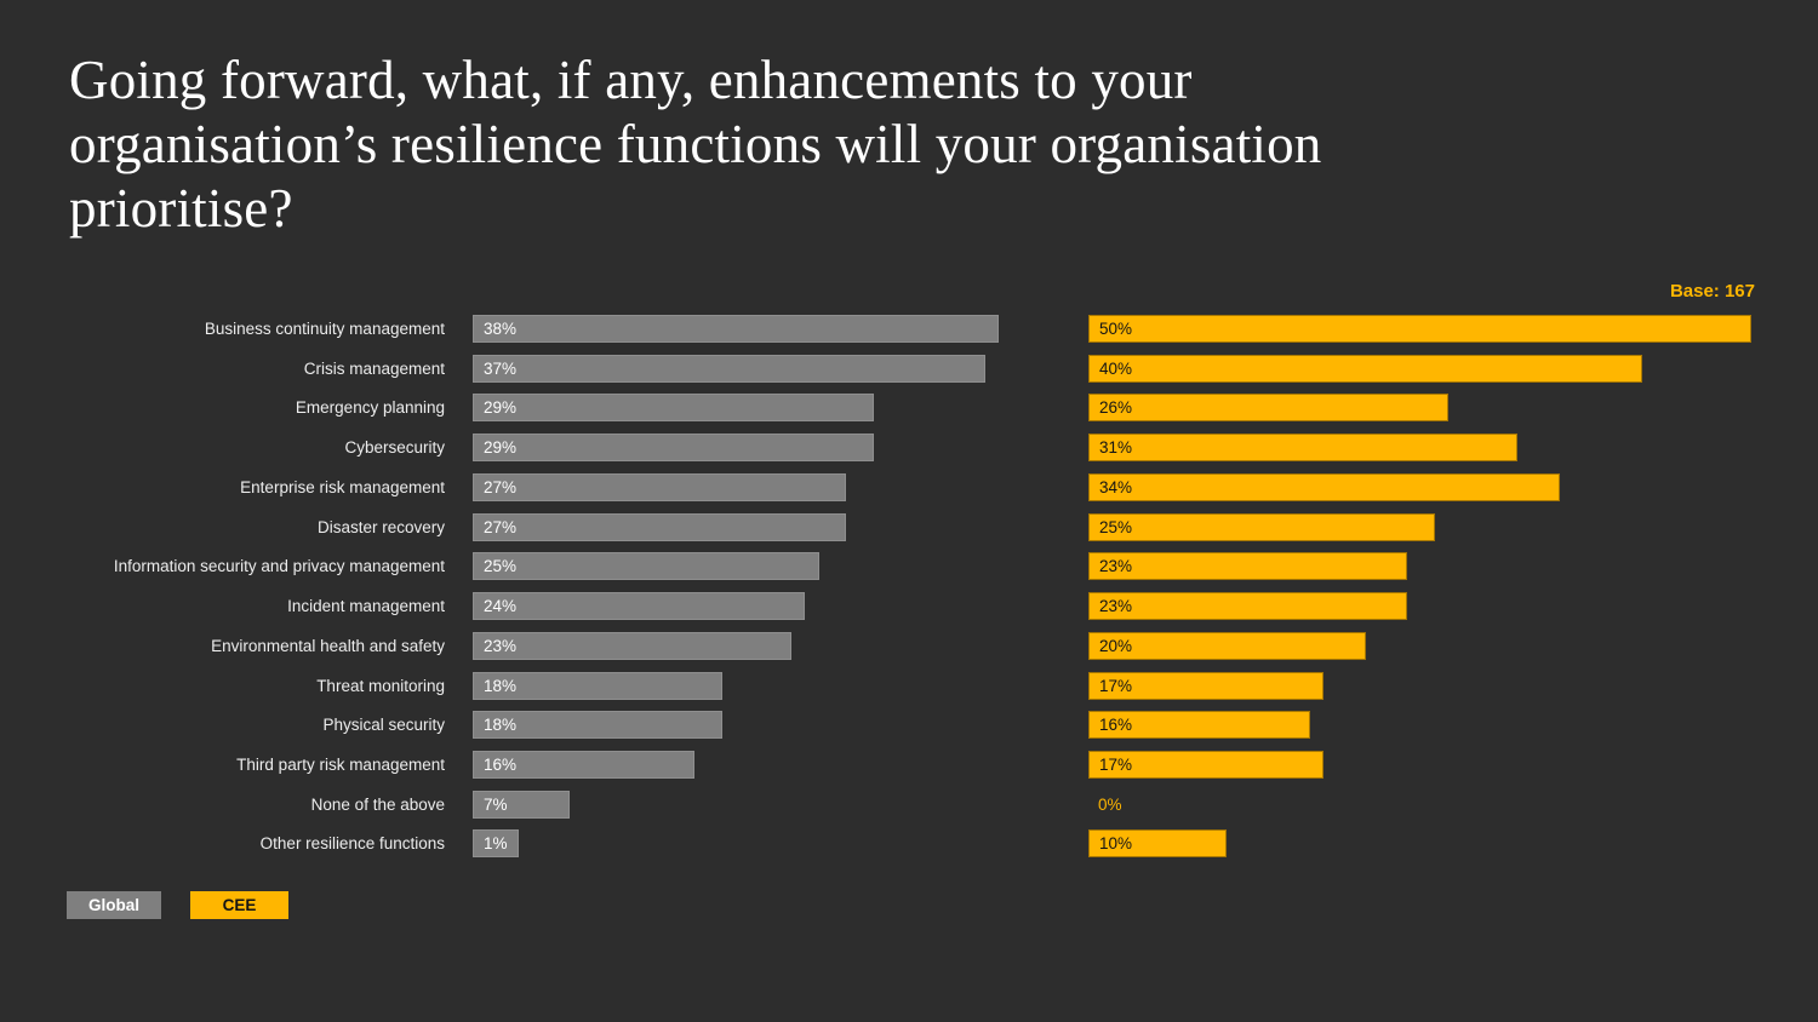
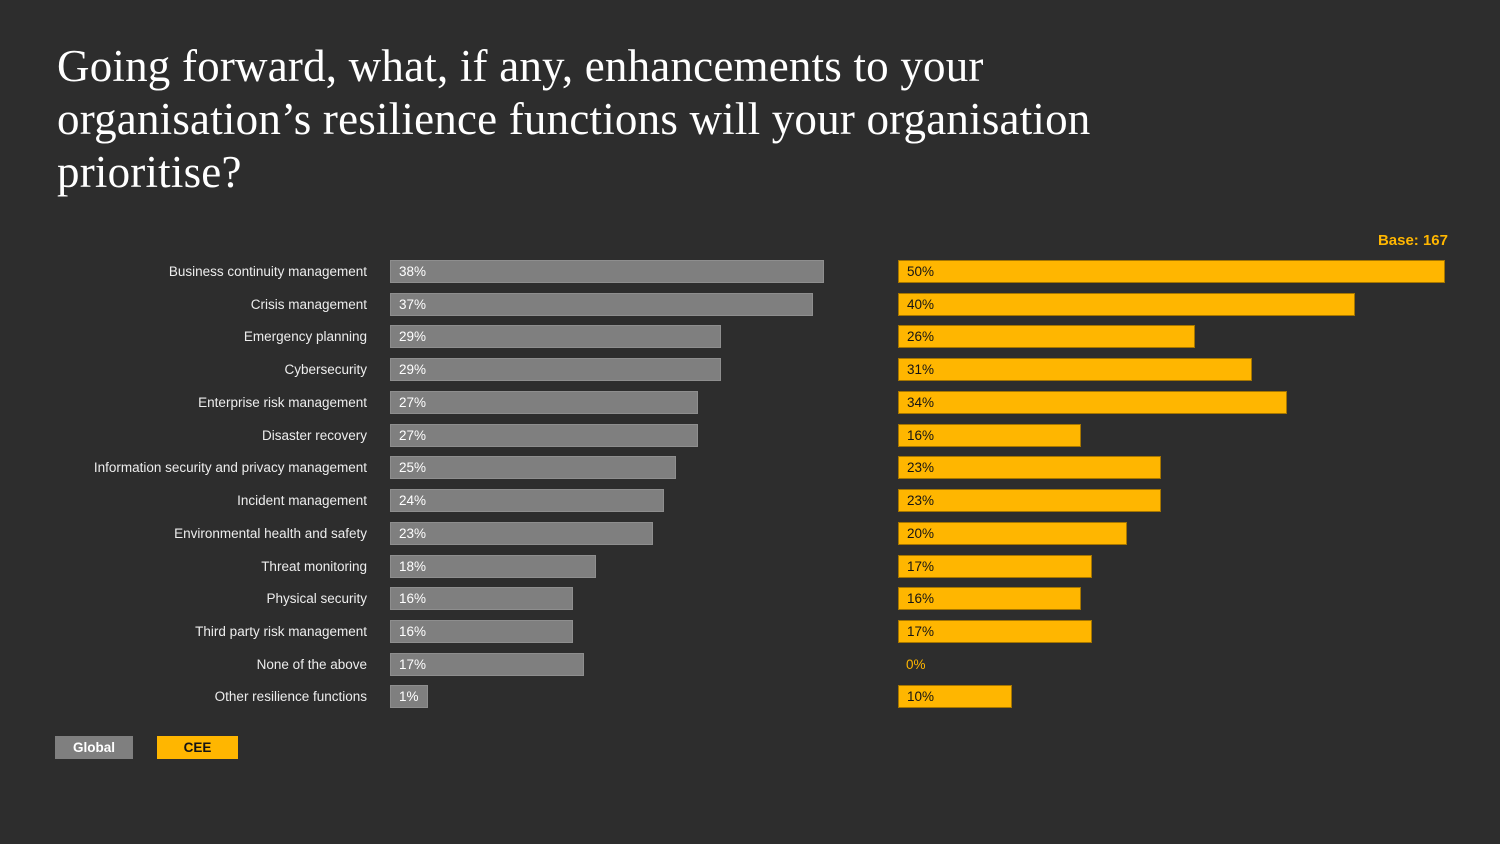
CEE/Disaster recovery: 25% -> 16%
Global/Physical security: 18% -> 16%
Global/None of the above: 7% -> 17%
